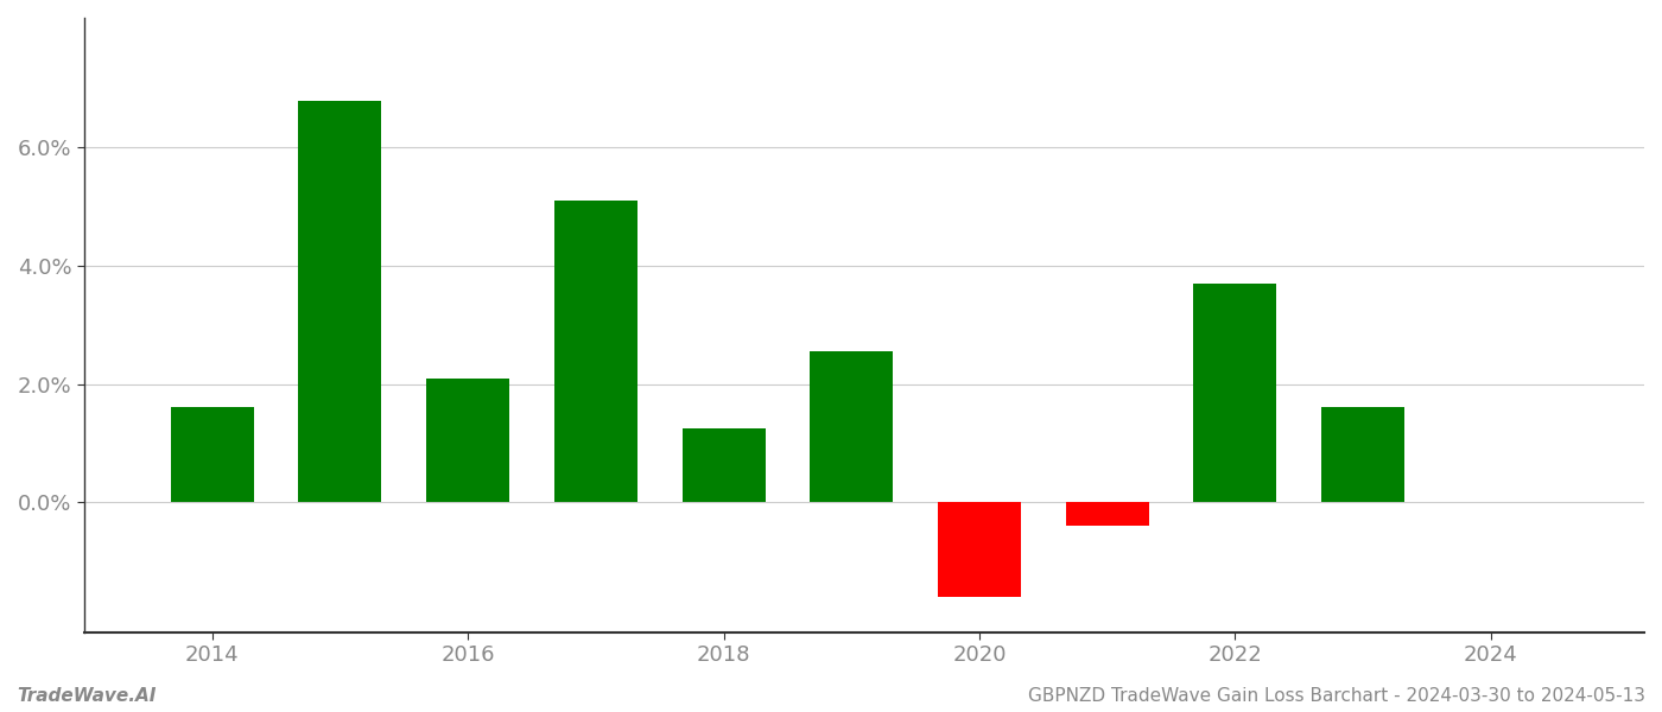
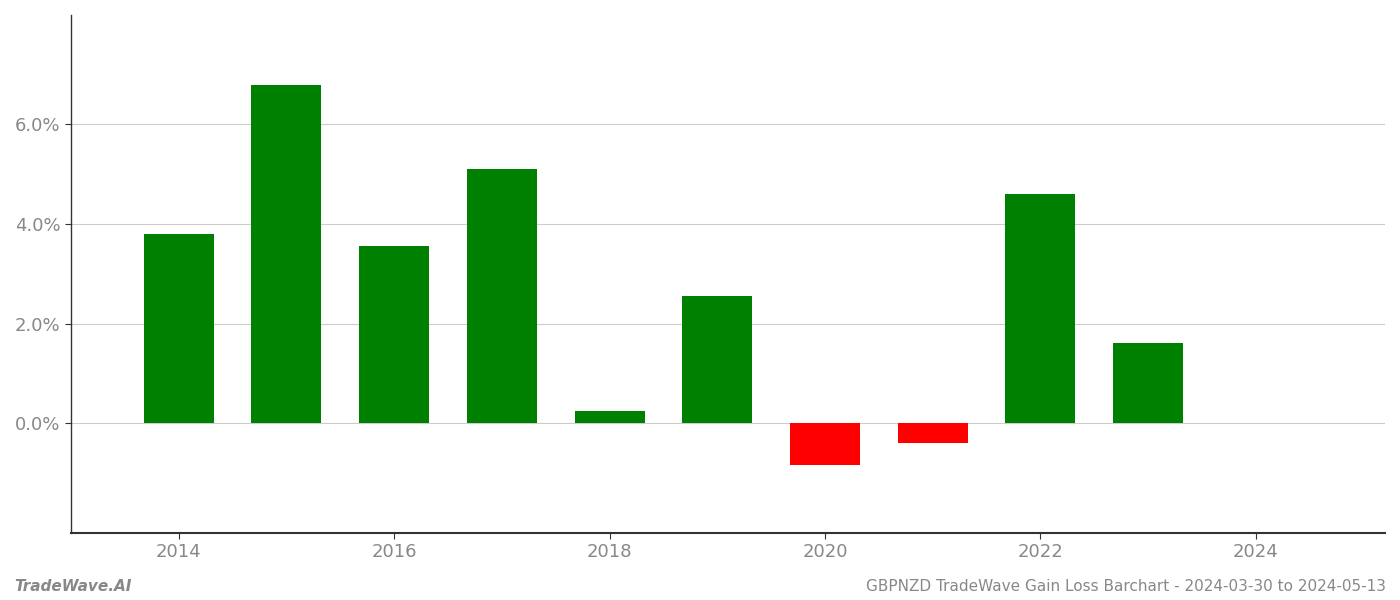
2014: 1.60% -> 3.80%
2016: 2.10% -> 3.55%
2018: 1.25% -> 0.25%
2020: -1.60% -> -0.85%
2022: 3.70% -> 4.60%
